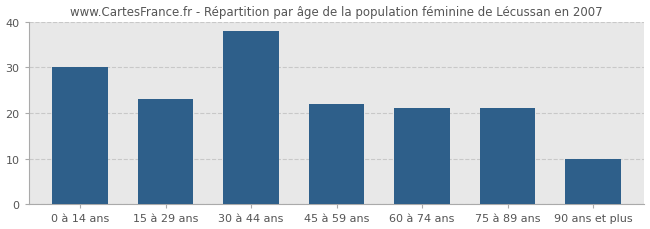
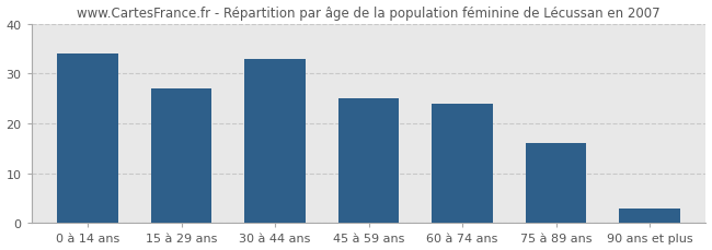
0 à 14 ans: 30 -> 34
15 à 29 ans: 23 -> 27
30 à 44 ans: 38 -> 33
45 à 59 ans: 22 -> 25
60 à 74 ans: 21 -> 24
75 à 89 ans: 21 -> 16
90 ans et plus: 10 -> 3
